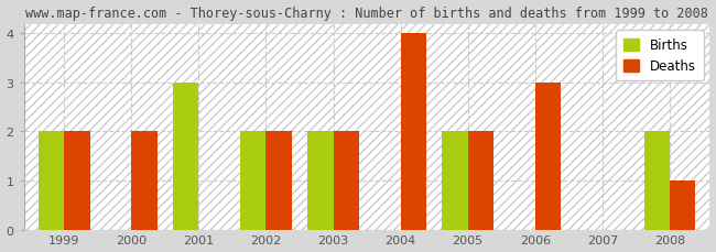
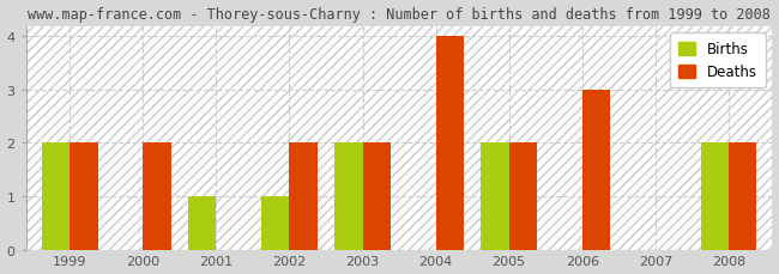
Births/2001: 3 -> 1
Births/2002: 2 -> 1
Deaths/2008: 1 -> 2
